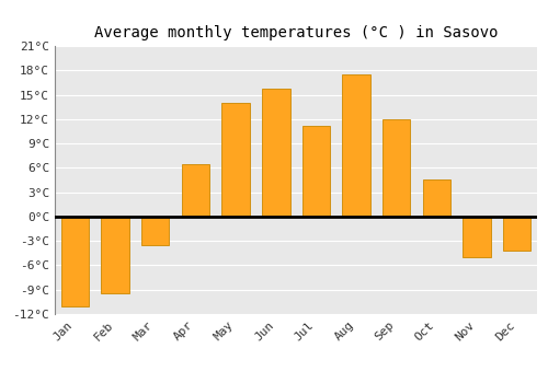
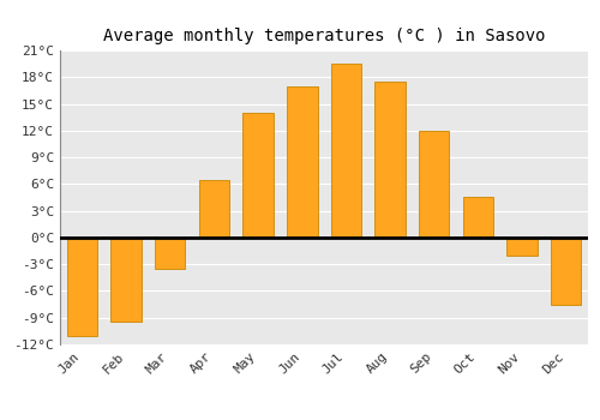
Jun: 15.8°C -> 17.0°C
Jul: 11.2°C -> 19.5°C
Nov: -5.0°C -> -2.0°C
Dec: -4.2°C -> -7.5°C
